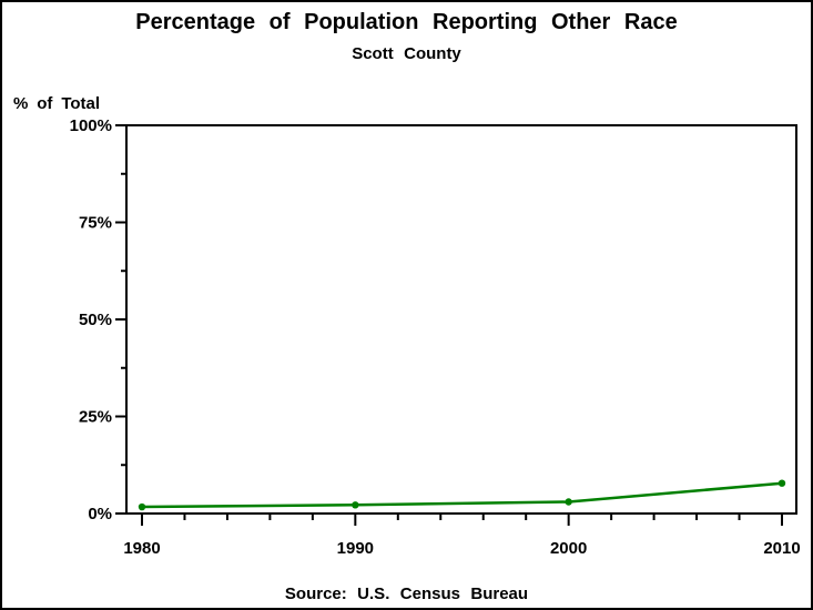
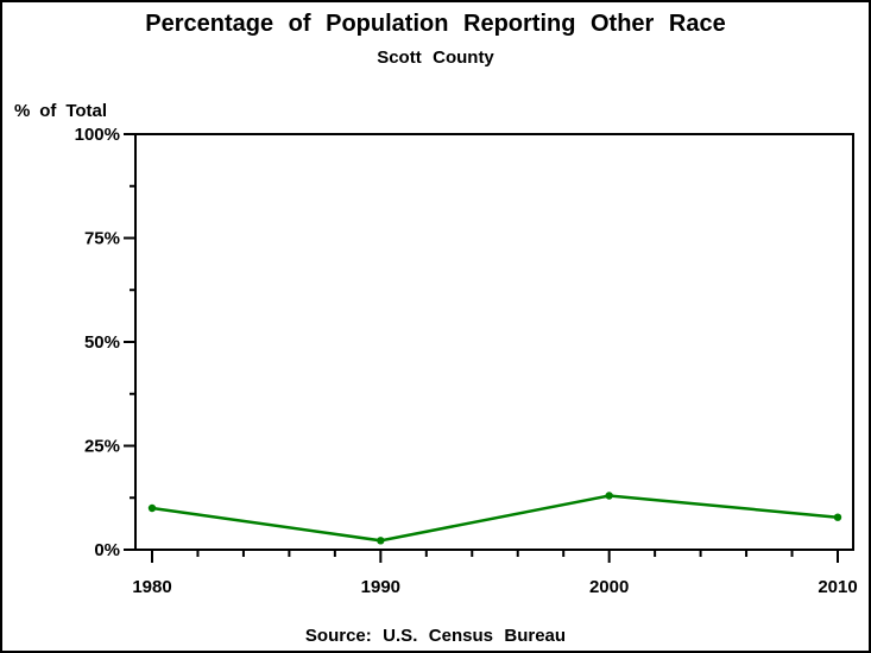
1980: 2% -> 10%
2000: 3% -> 13%
